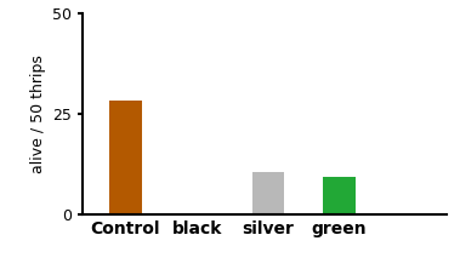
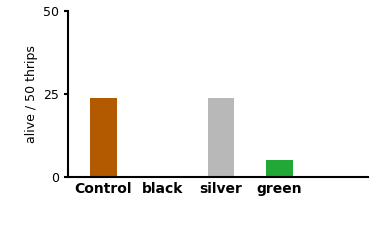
Control: 28.5 -> 24.0
silver: 10.5 -> 24.0
green: 9.5 -> 5.0
